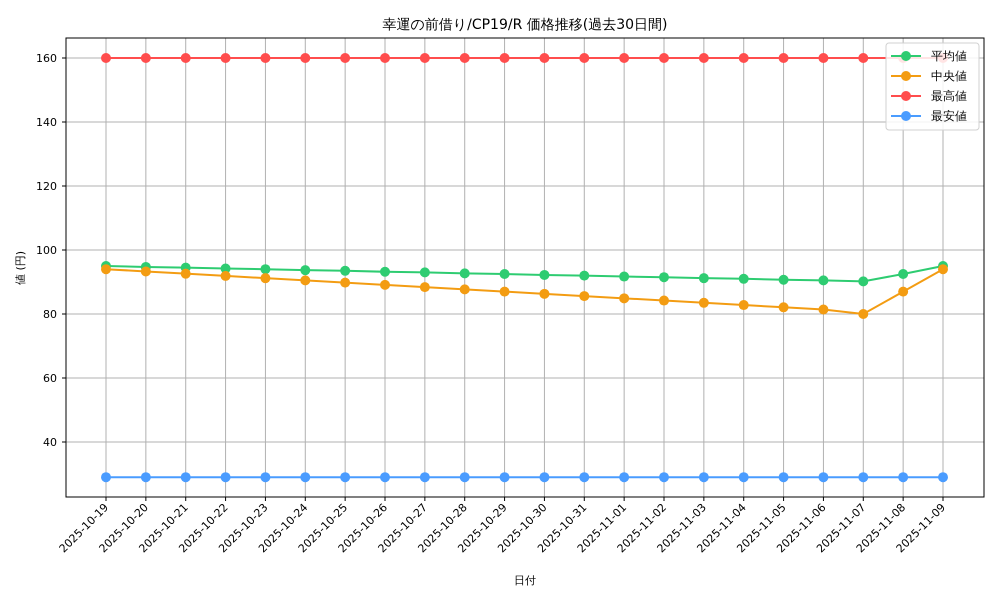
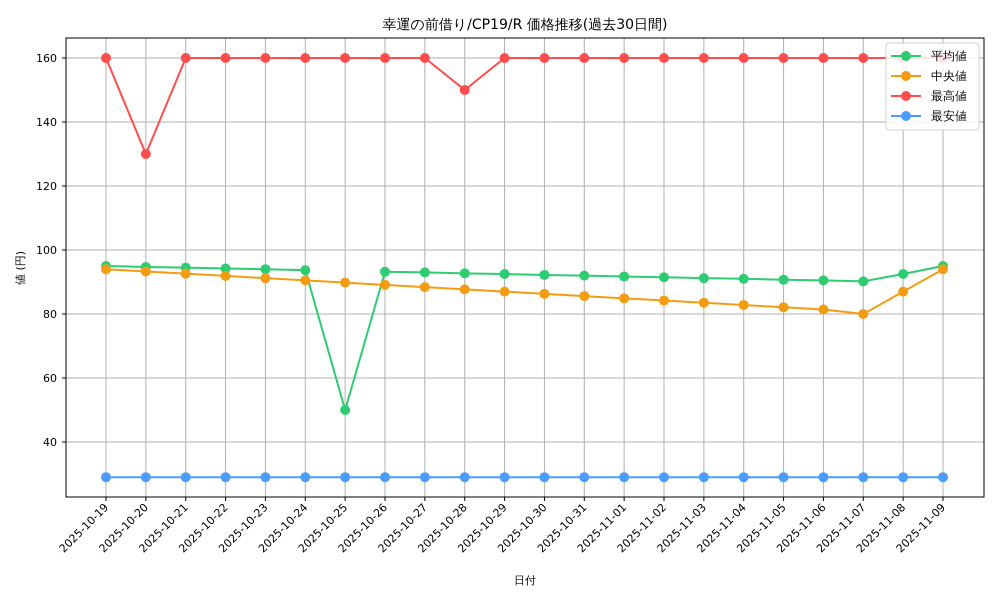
最高値/2025-10-20: 160 -> 130
平均値/2025-10-25: 94 -> 50
最高値/2025-10-28: 160 -> 150
